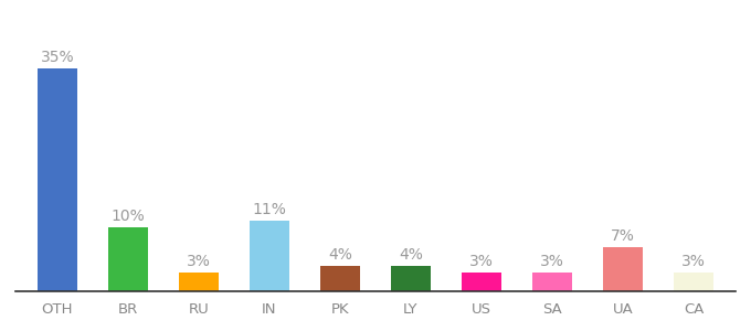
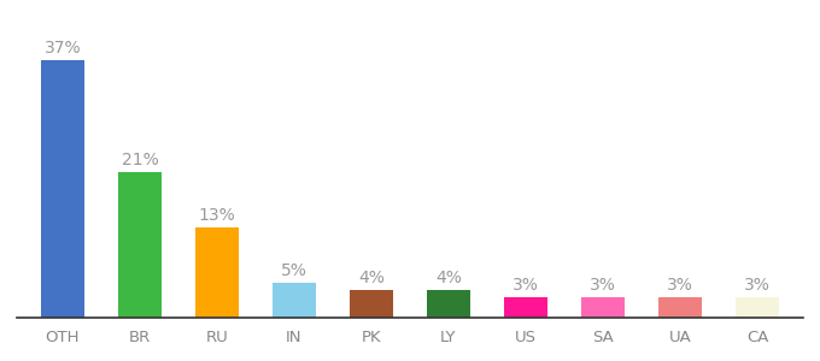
OTH: 35% -> 37%
BR: 10% -> 21%
RU: 3% -> 13%
IN: 11% -> 5%
UA: 7% -> 3%
